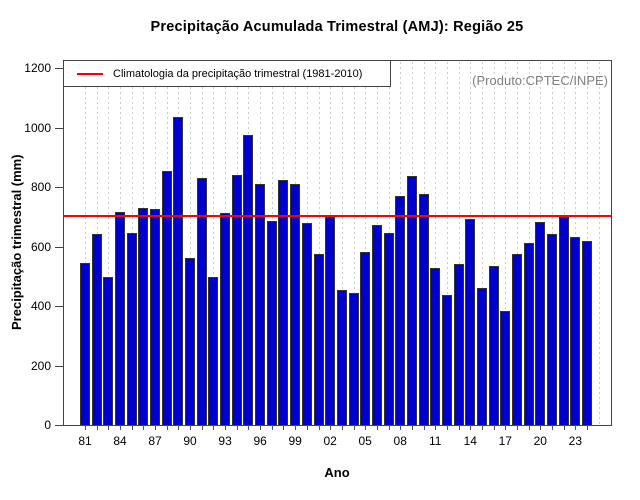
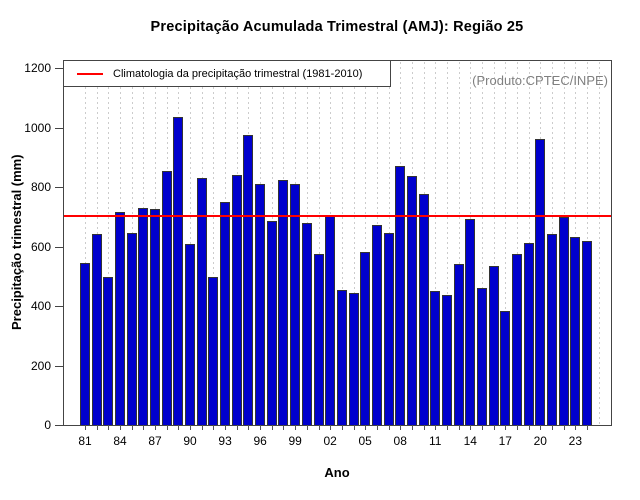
90: 560 -> 610
93: 710 -> 750
08: 770 -> 870
11: 530 -> 450
20: 680 -> 960
